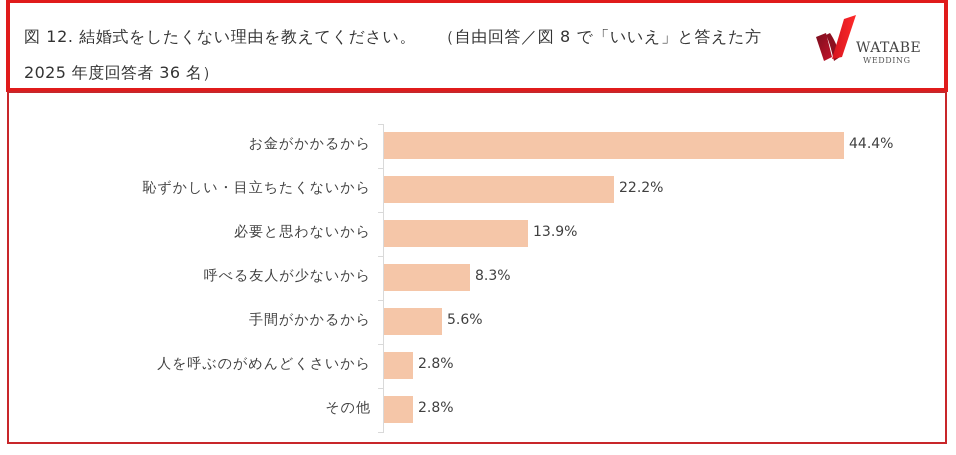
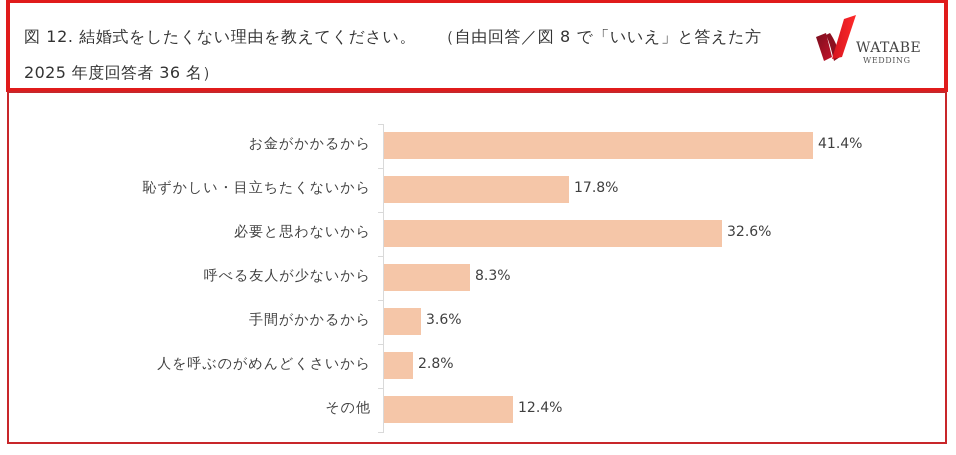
お金がかかるから: 44.4% -> 41.4%
恥ずかしい・目立ちたくないから: 22.2% -> 17.8%
必要と思わないから: 13.9% -> 32.6%
手間がかかるから: 5.6% -> 3.6%
その他: 2.8% -> 12.4%
